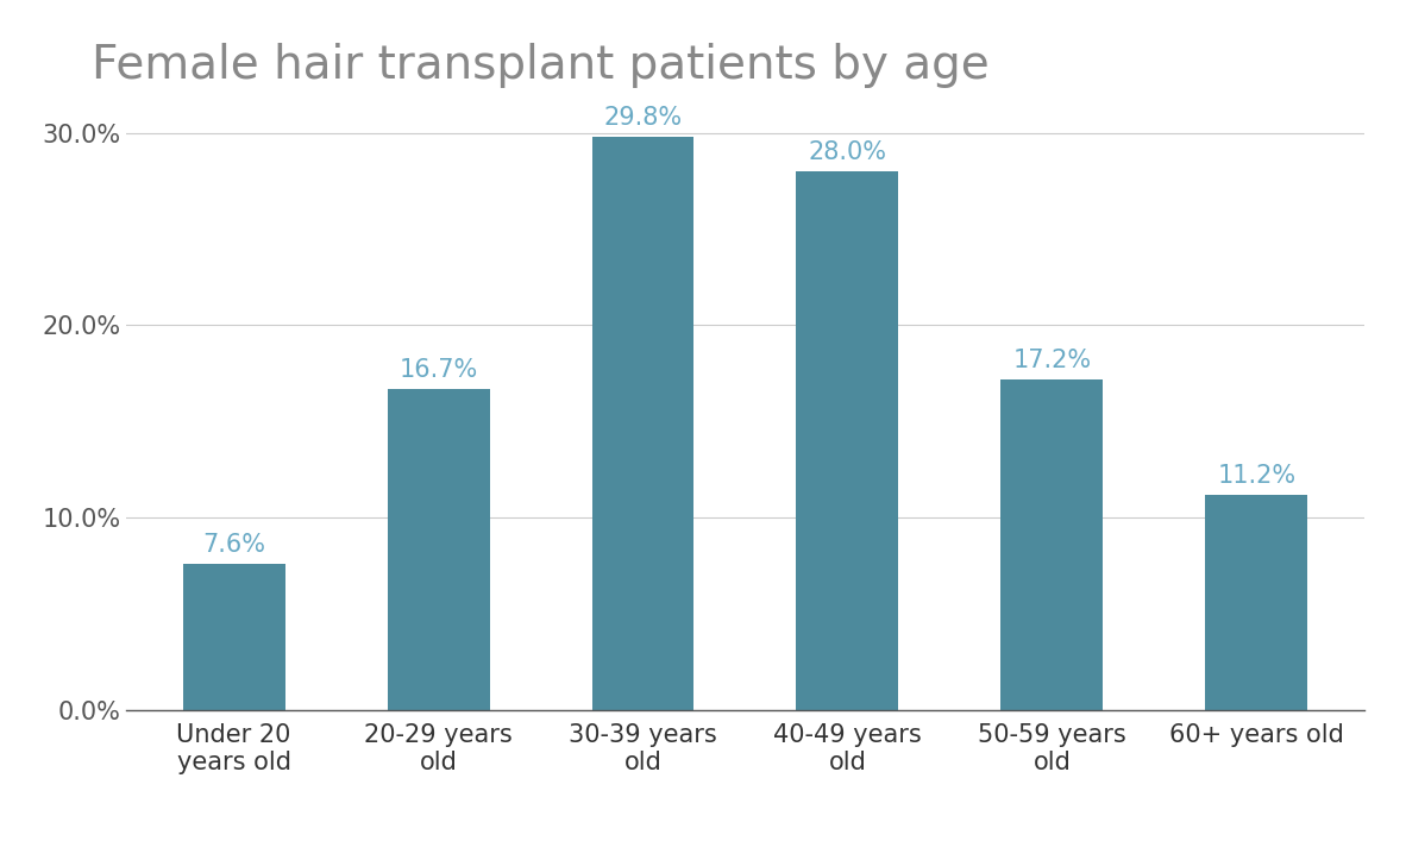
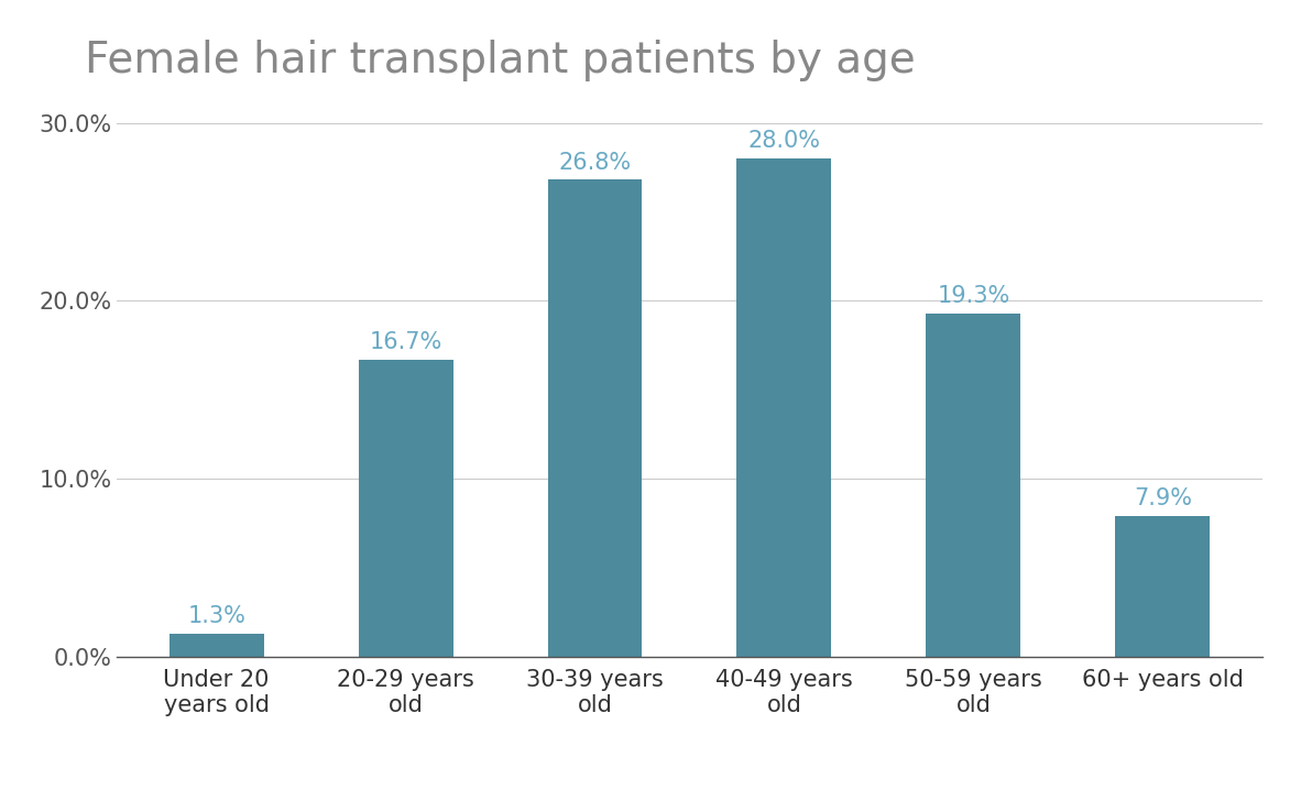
Under 20 years old: 7.6% -> 1.3%
30-39 years old: 29.8% -> 26.8%
50-59 years old: 17.2% -> 19.3%
60+ years old: 11.2% -> 7.9%
